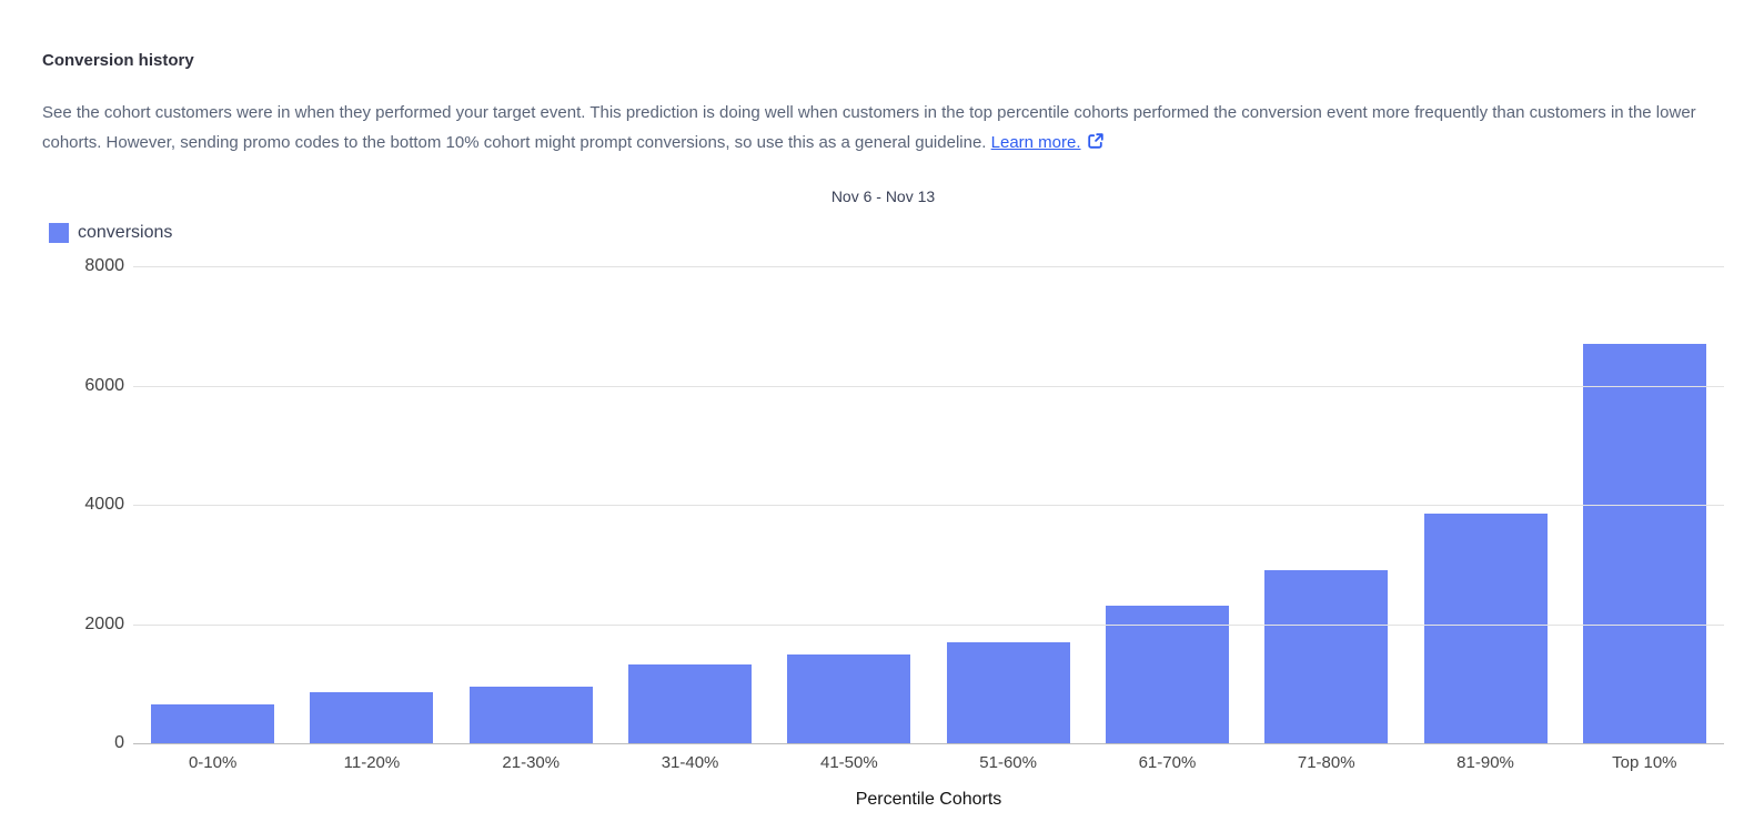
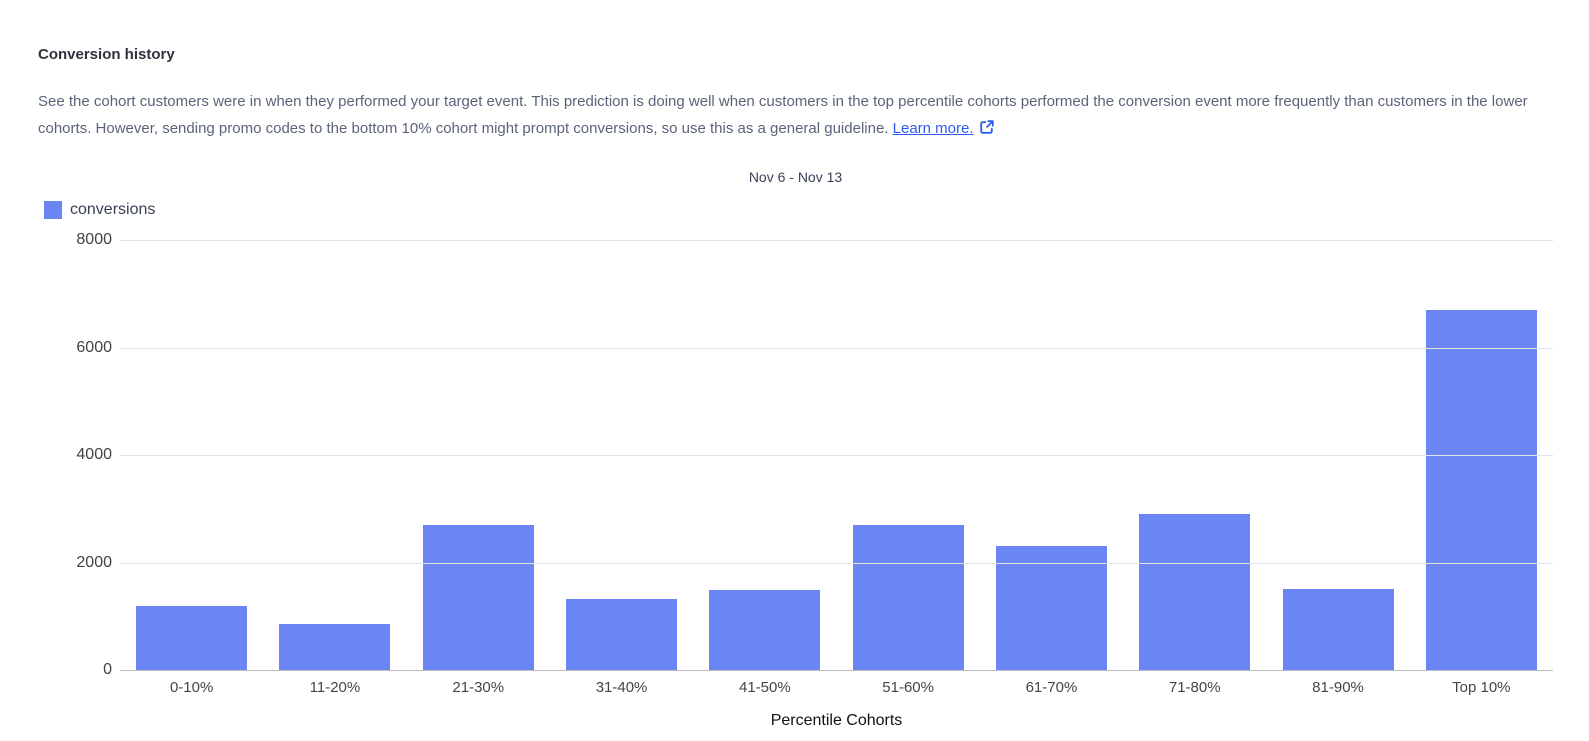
0-10%: 600 -> 1200
21-30%: 900 -> 2700
51-60%: 1700 -> 2700
81-90%: 3800 -> 1500
